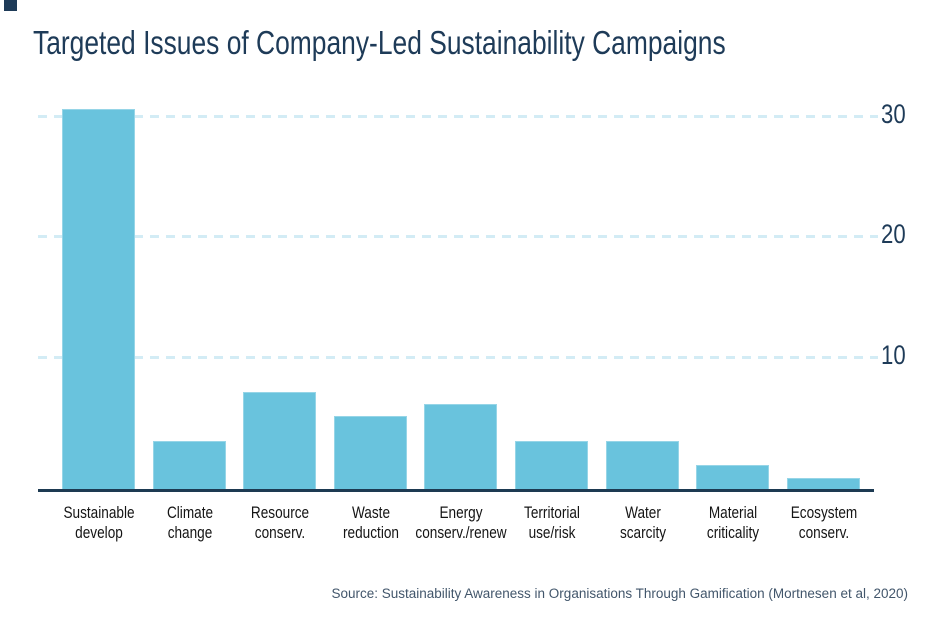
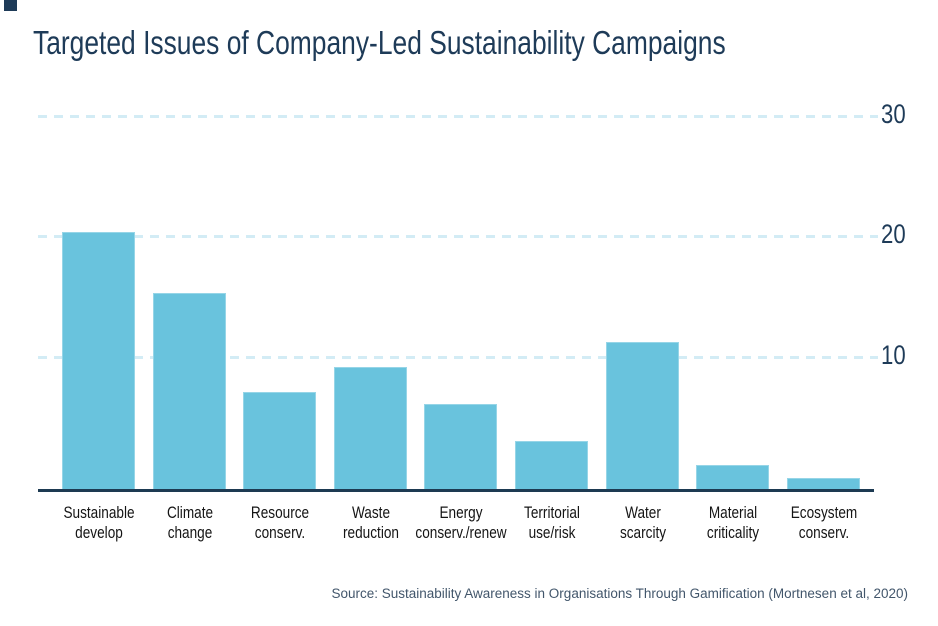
Sustainable develop: 31 -> 21
Climate change: 4 -> 16
Waste reduction: 6 -> 10
Water scarcity: 4 -> 12
